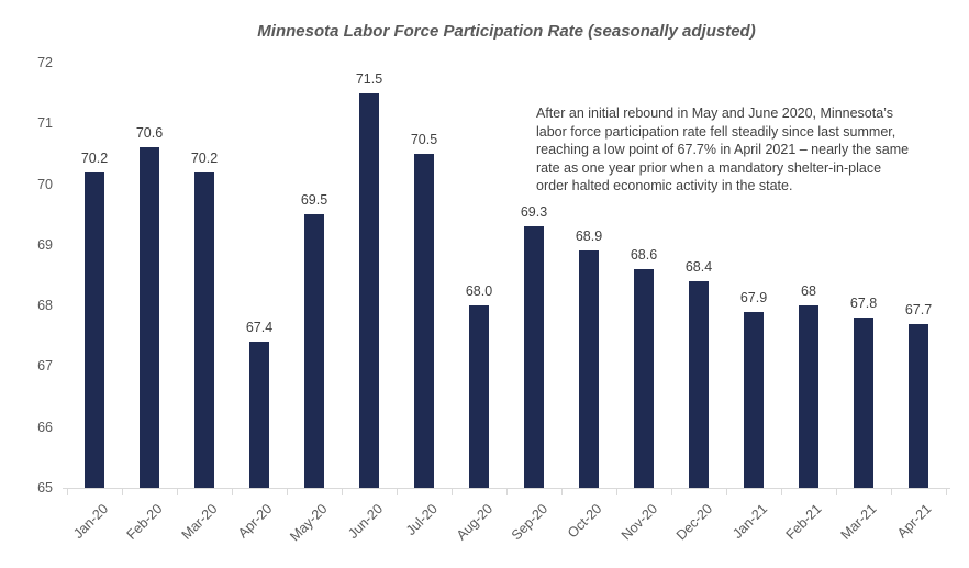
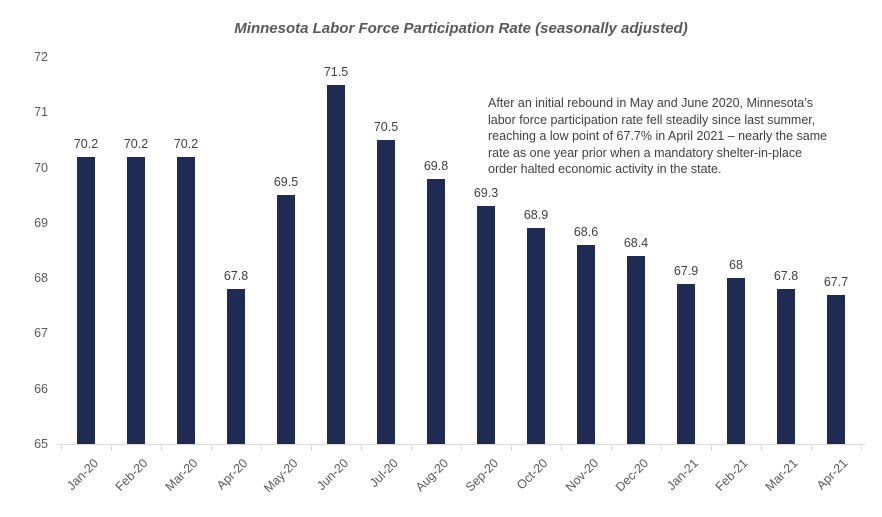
Feb-20: 70.6 -> 70.2
Apr-20: 67.4 -> 67.8
Aug-20: 68.0 -> 69.8
